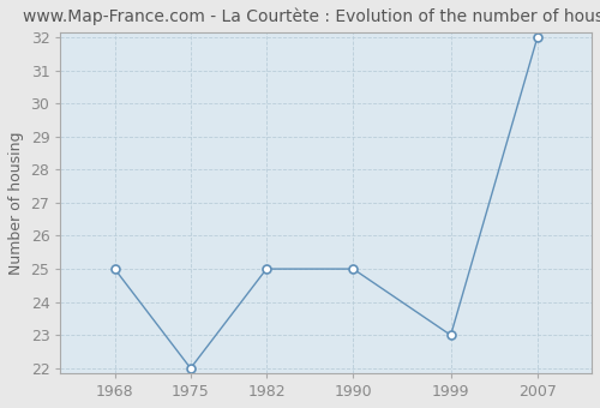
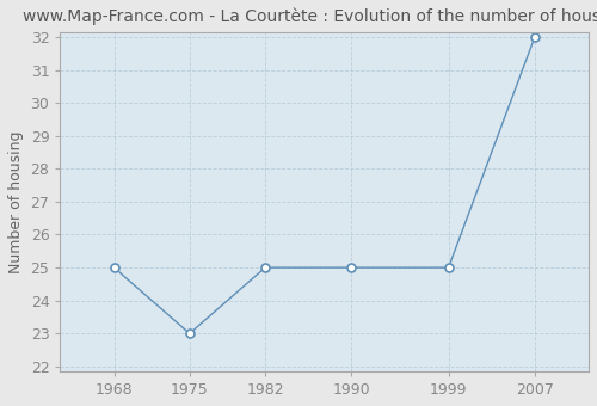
1975: 22 -> 23
1999: 23 -> 25
